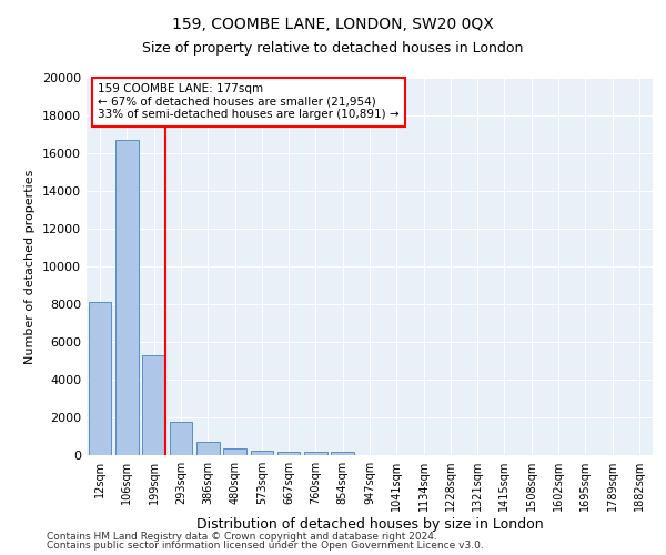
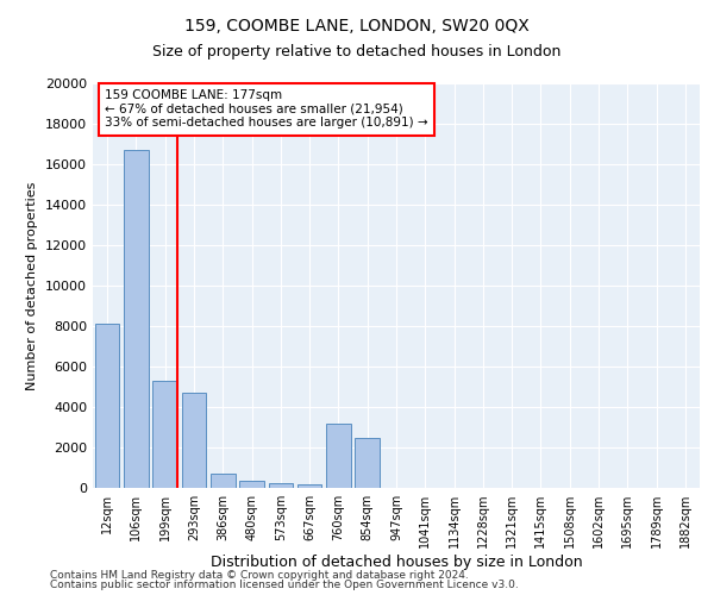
293sqm: 1800 -> 4700
760sqm: 200 -> 3200
854sqm: 200 -> 2500
